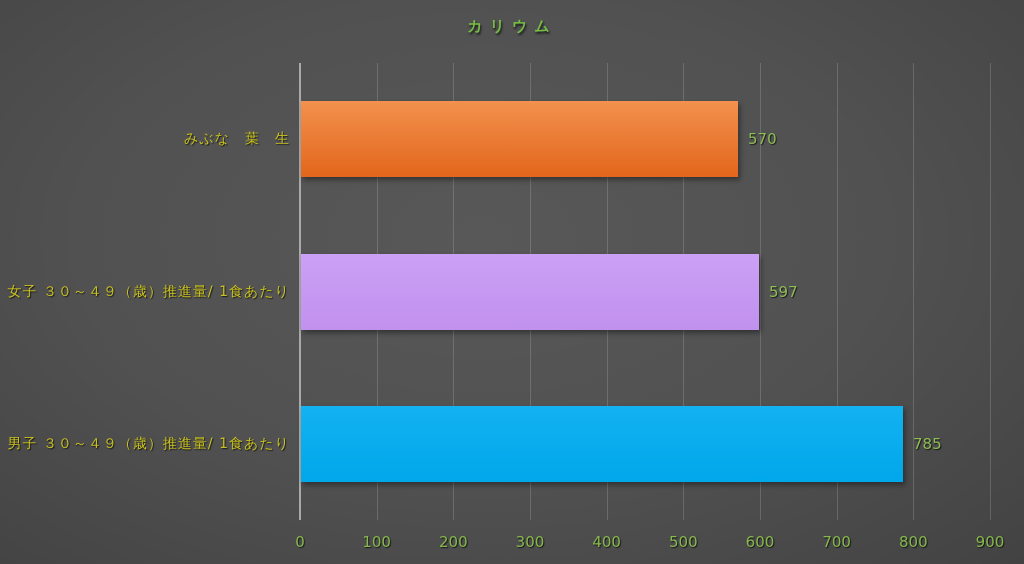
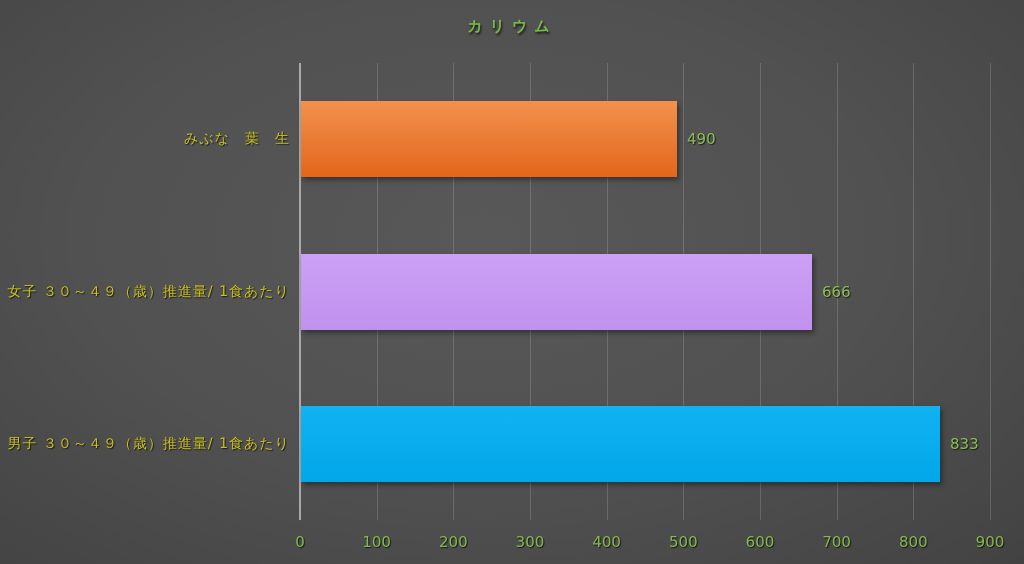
みぶな 葉 生: 570 -> 490
女子 ３０～４９（歳）推進量/ 1食あたり: 597 -> 666
男子 ３０～４９（歳）推進量/ 1食あたり: 785 -> 833
